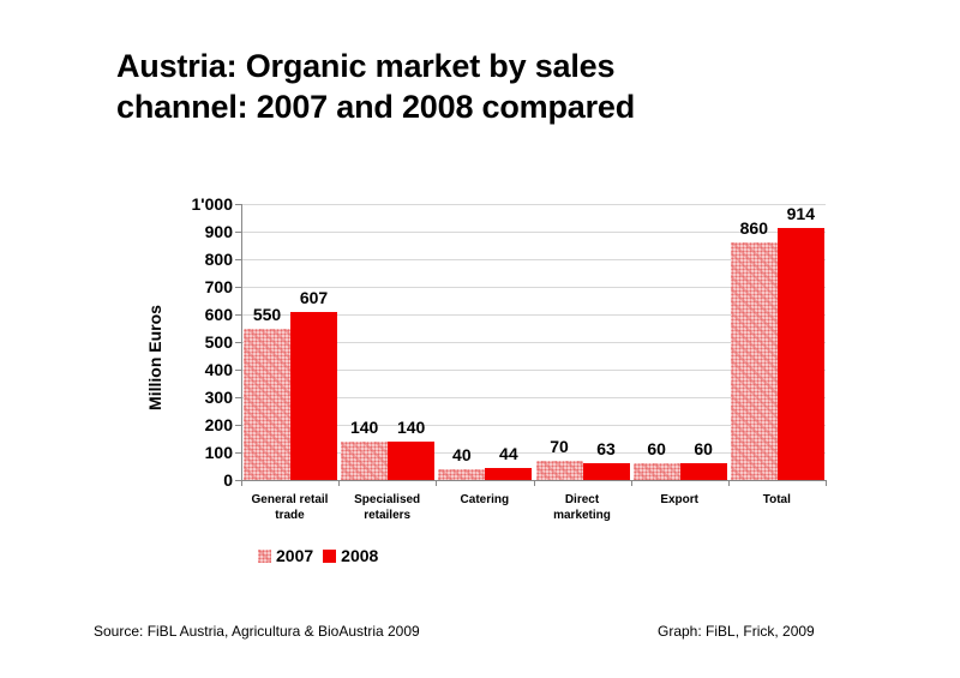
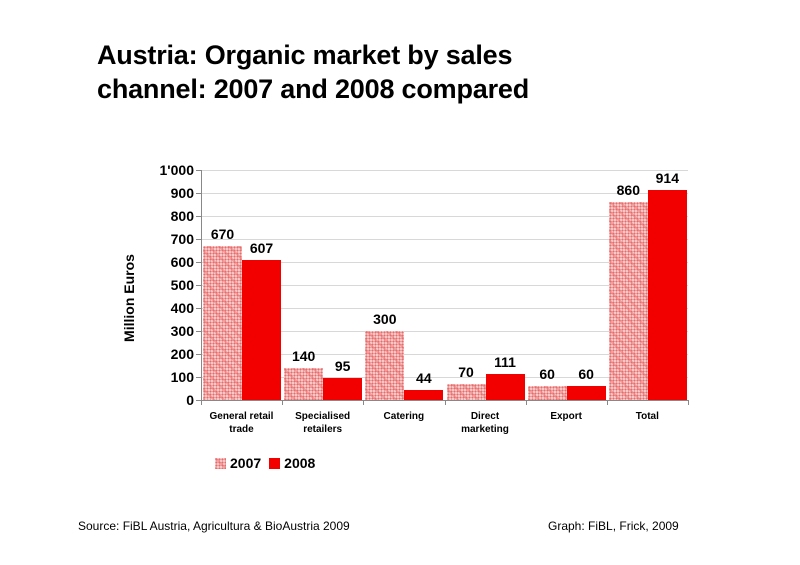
2007/General retail trade: 550 -> 670
2008/Specialised retailers: 140 -> 95
2007/Catering: 40 -> 300
2008/Direct marketing: 63 -> 111
